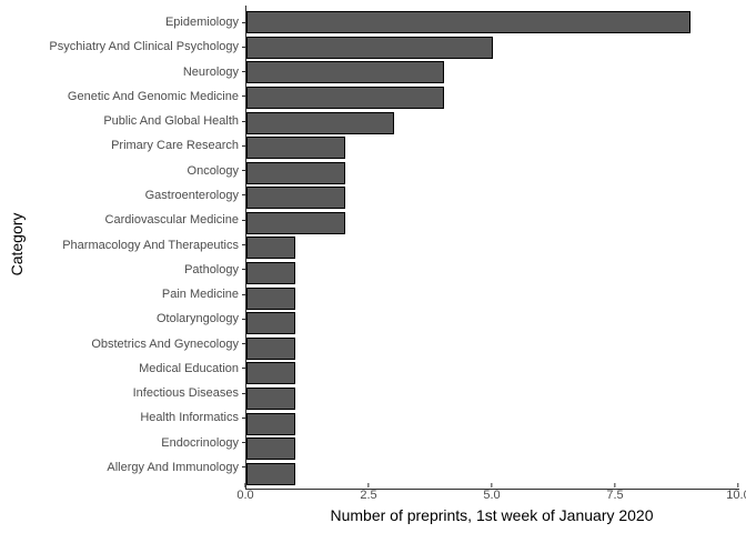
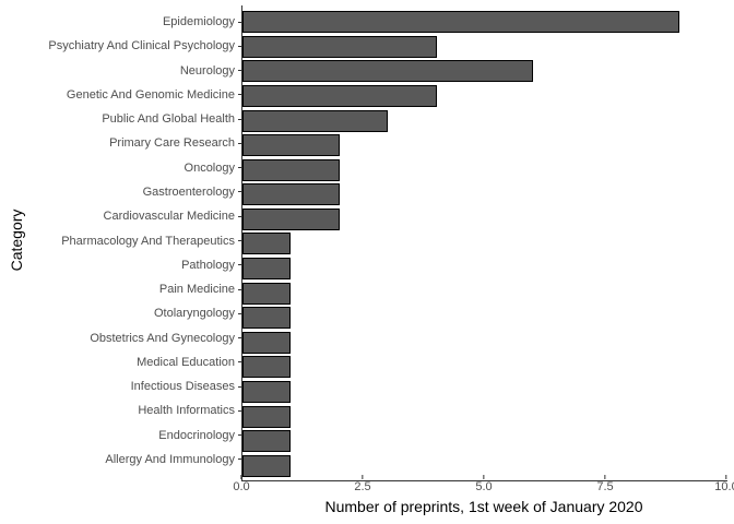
Psychiatry And Clinical Psychology: 5 -> 4
Neurology: 4 -> 6
